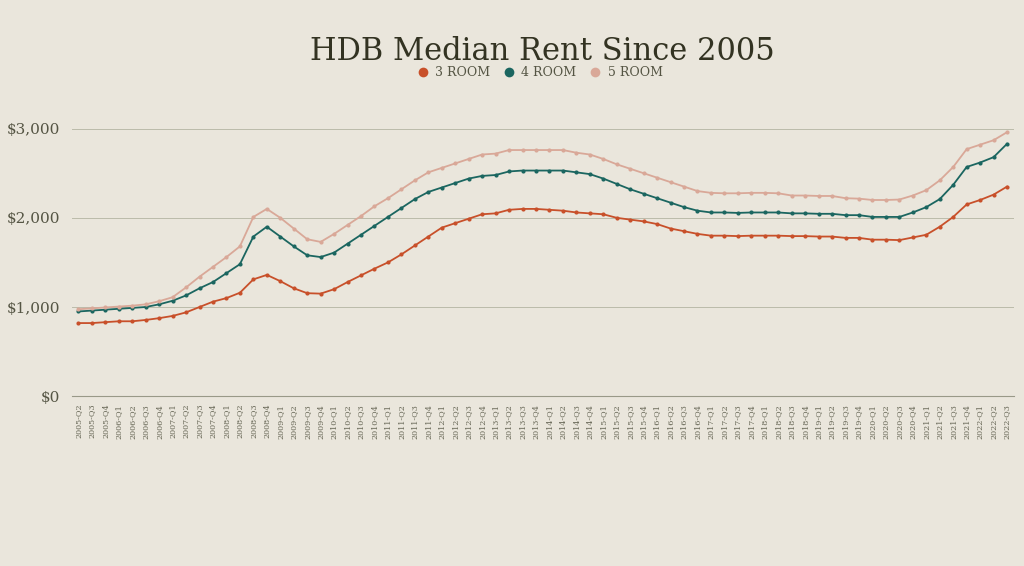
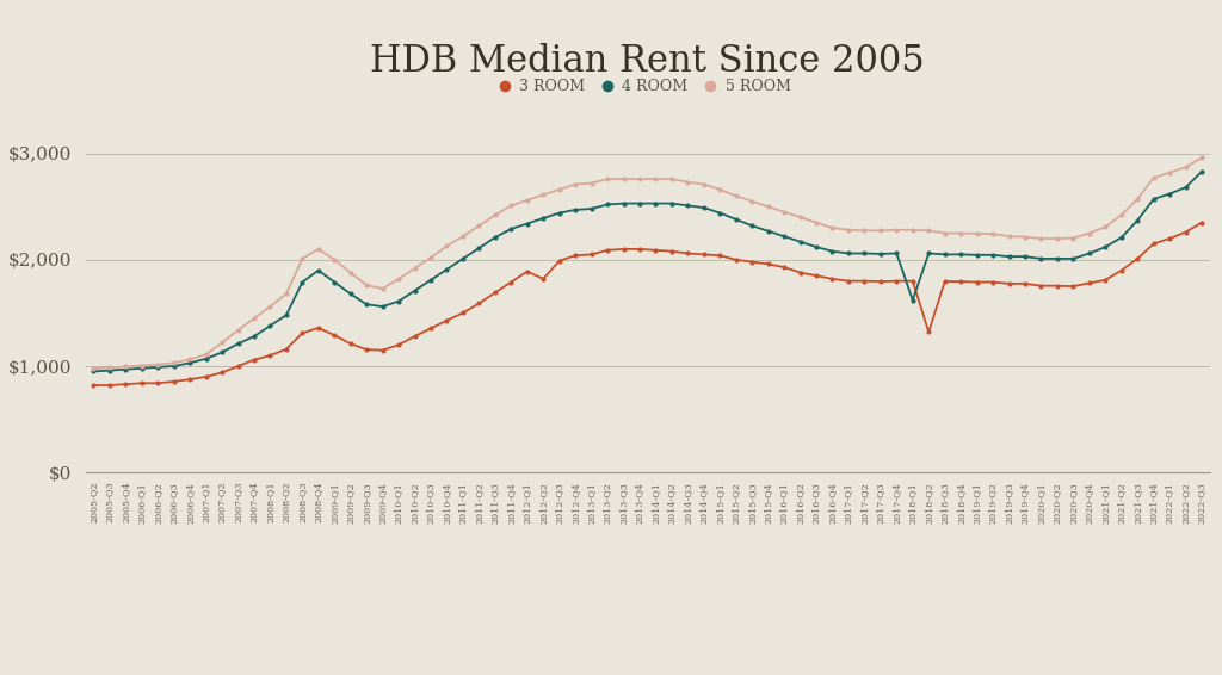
3 ROOM/2012-Q2: $1,940 -> $1,820
4 ROOM/2018-Q1: $2,060 -> $1,620
3 ROOM/2018-Q2: $1,800 -> $1,320
